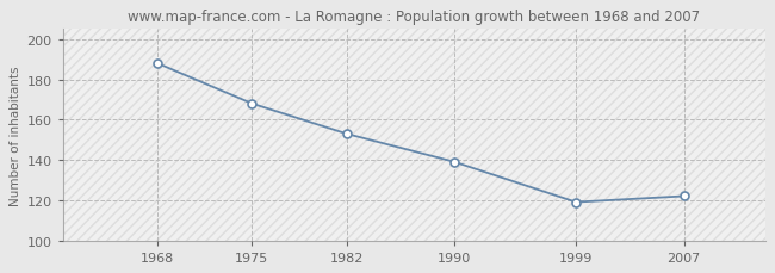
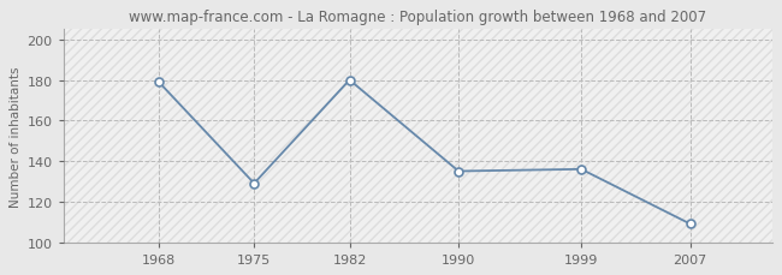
1968: 188 -> 179
1975: 168 -> 129
1982: 153 -> 180
1990: 139 -> 135
1999: 119 -> 136
2007: 122 -> 109
